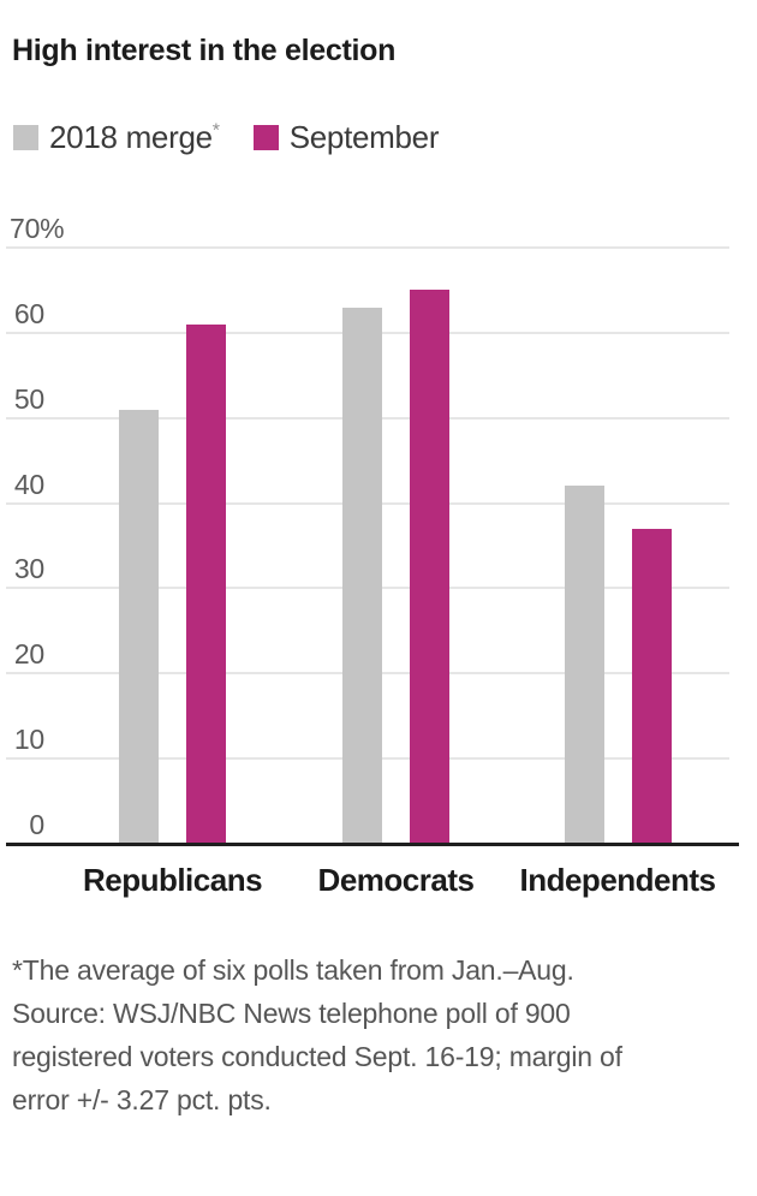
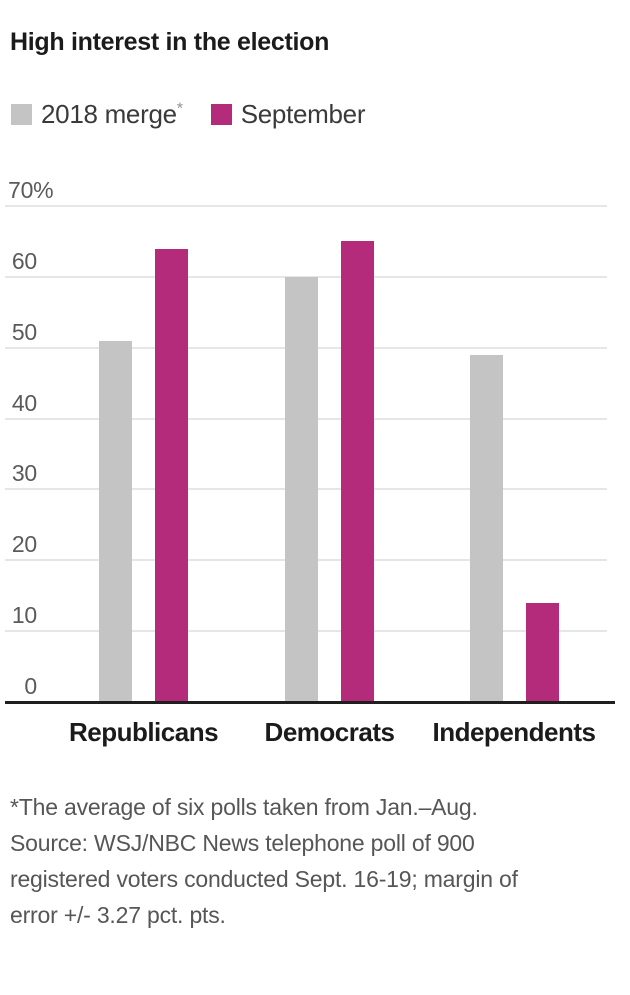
September/Republicans: 61 -> 64
2018 merge*/Democrats: 63 -> 60
2018 merge*/Independents: 42 -> 49
September/Independents: 37 -> 14
